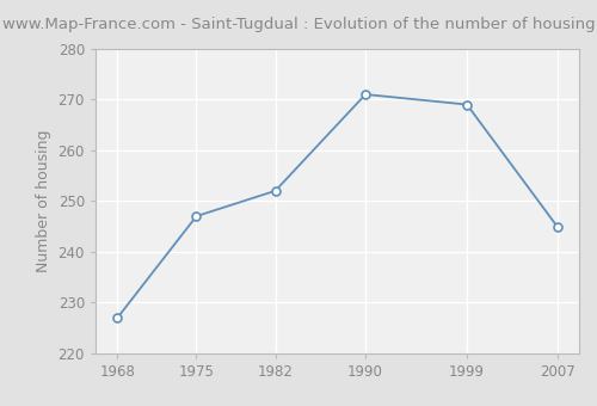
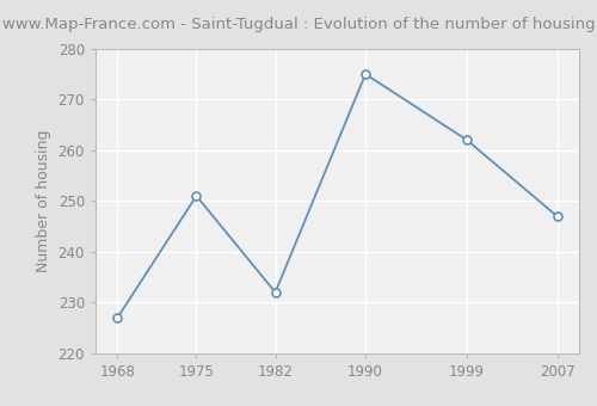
1975: 247 -> 251
1982: 252 -> 232
1990: 271 -> 275
1999: 269 -> 262
2007: 245 -> 247
